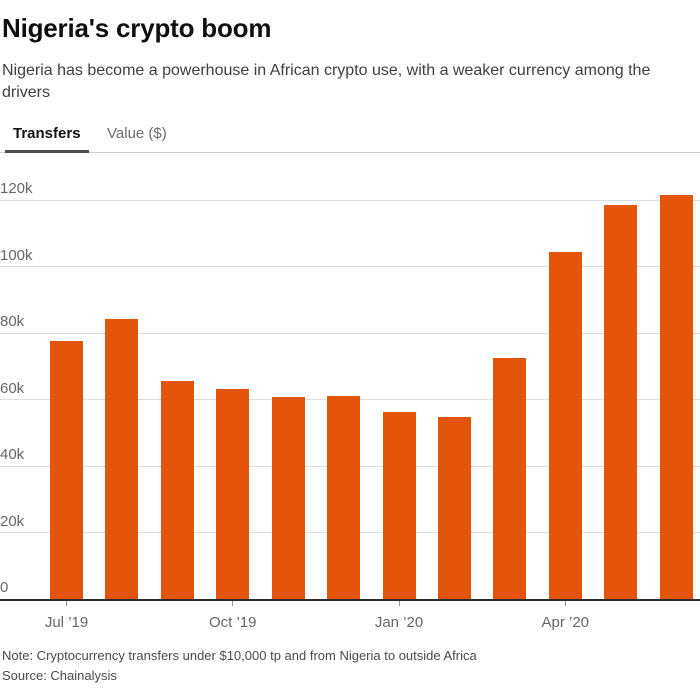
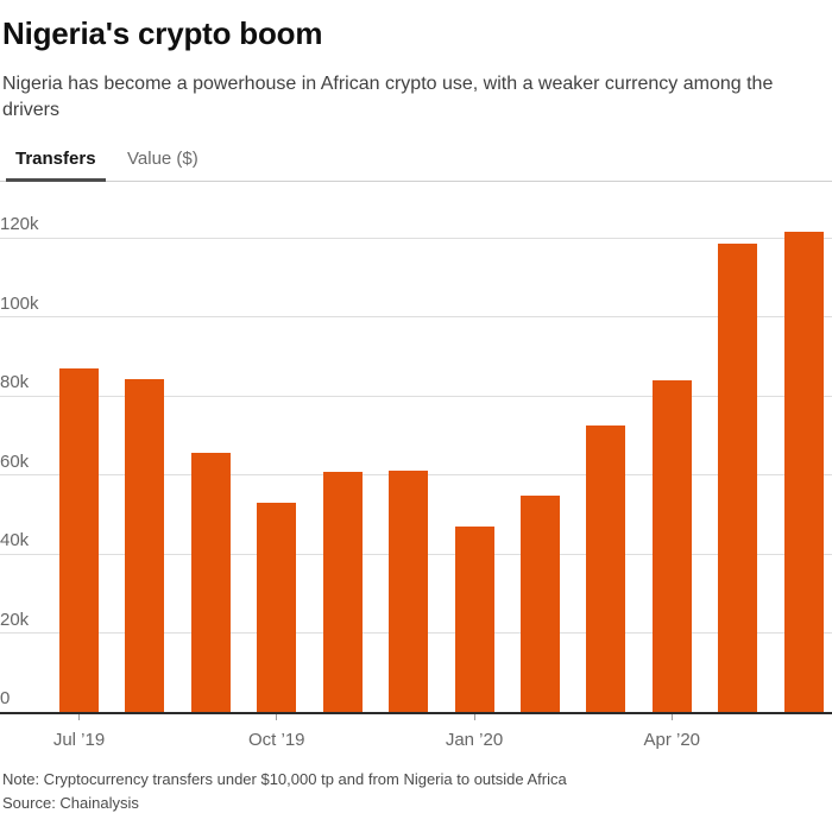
Jul ’19: 78k -> 87k
Oct ’19: 63k -> 53k
Jan ’20: 56k -> 47k
Apr ’20: 104k -> 84k
